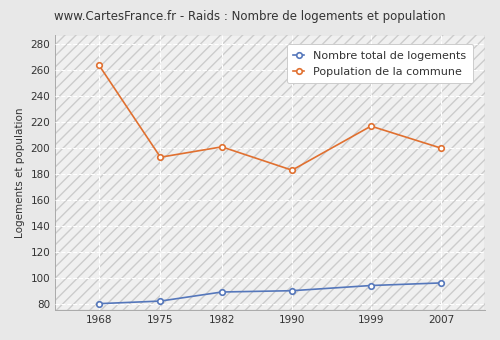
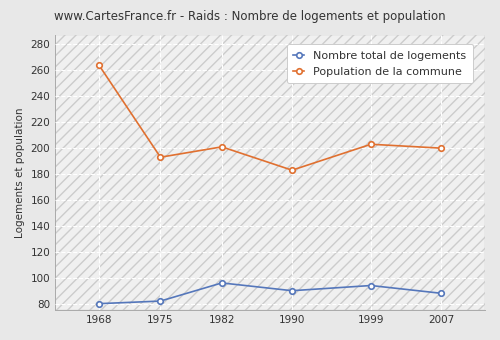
Nombre total de logements/1982: 89 -> 96
Population de la commune/1999: 217 -> 203
Nombre total de logements/2007: 96 -> 88
